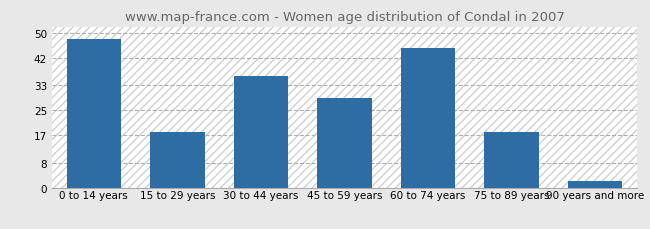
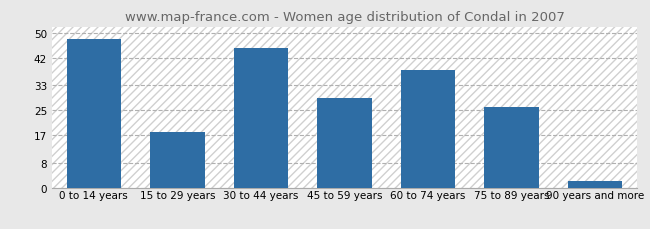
30 to 44 years: 36 -> 45
60 to 74 years: 45 -> 38
75 to 89 years: 18 -> 26
